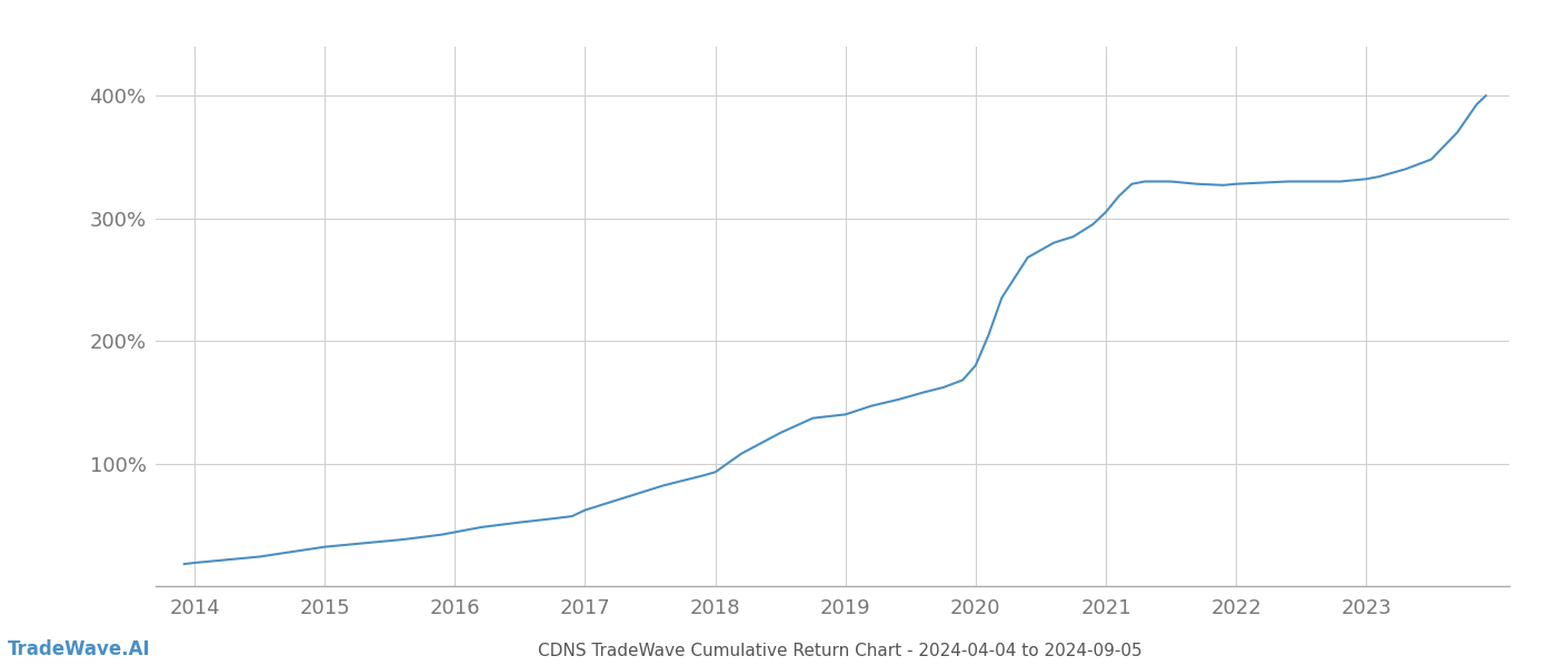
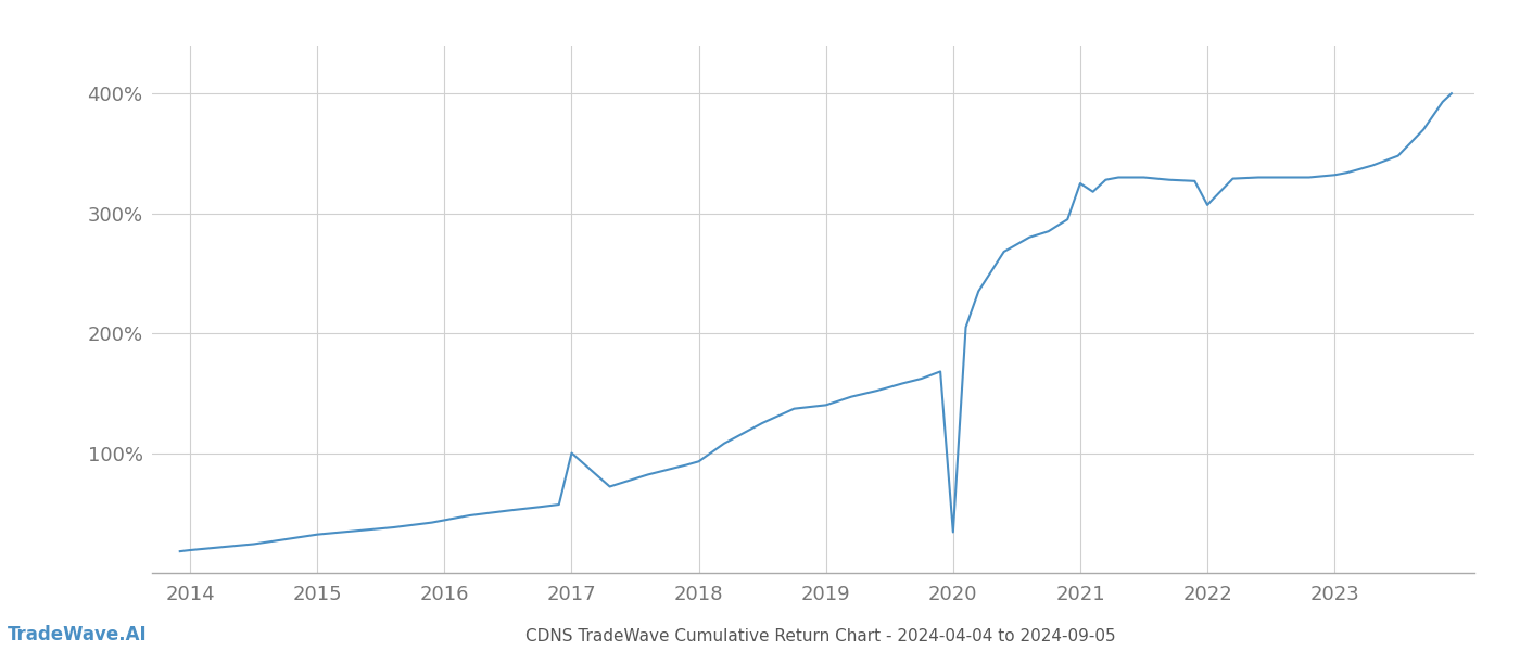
2017: 62% -> 100%
2020: 180% -> 34%
2021: 305% -> 325%
2022: 328% -> 307%
